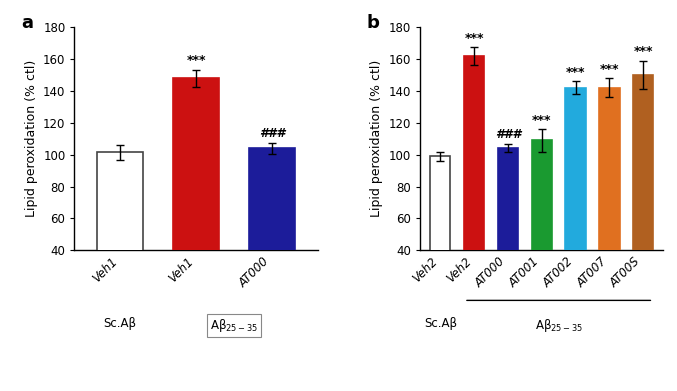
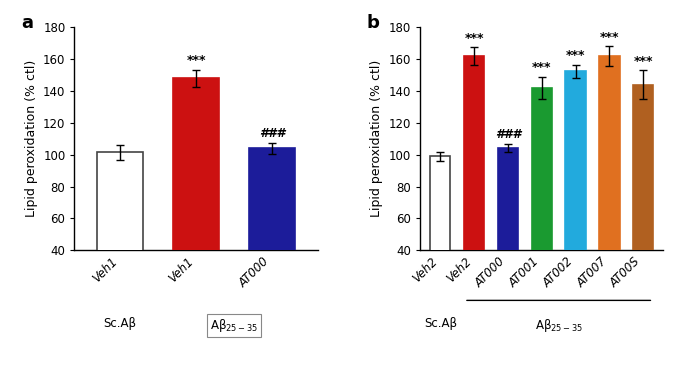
AT001: 109 -> 142
AT002: 142 -> 152
AT007: 142 -> 162
AT00S: 150 -> 144
